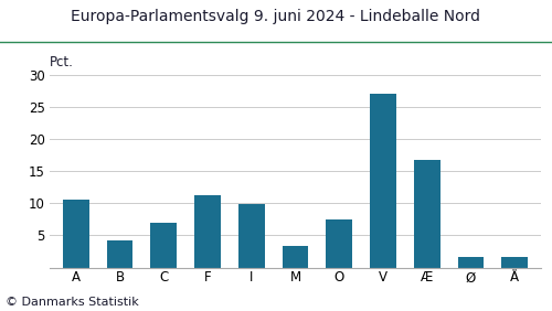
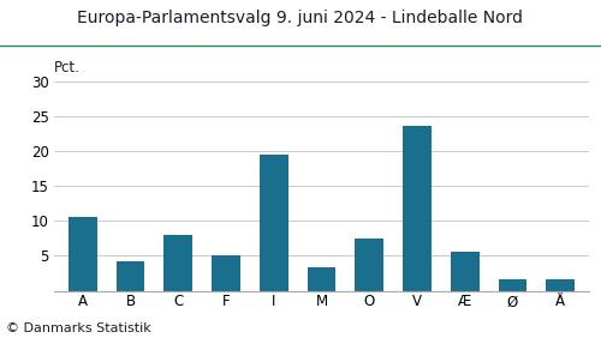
C: 7.0 -> 8.0
F: 11.2 -> 5.0
I: 9.9 -> 19.4
V: 27.0 -> 23.6
Æ: 16.7 -> 5.6
